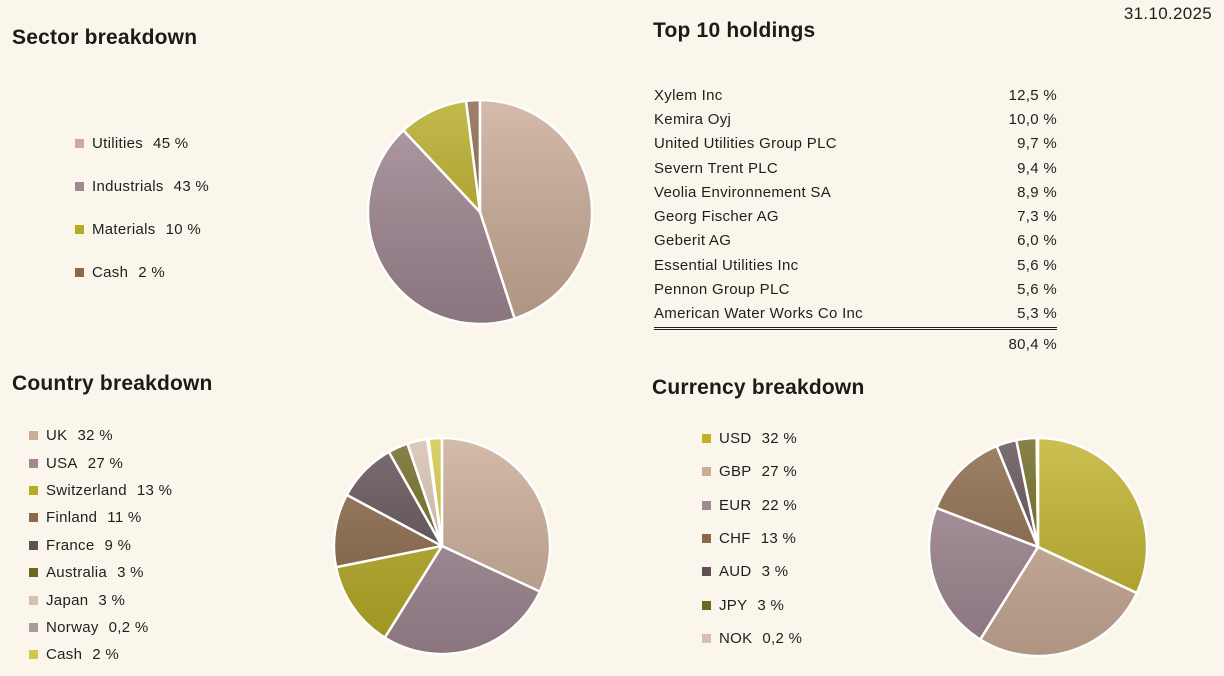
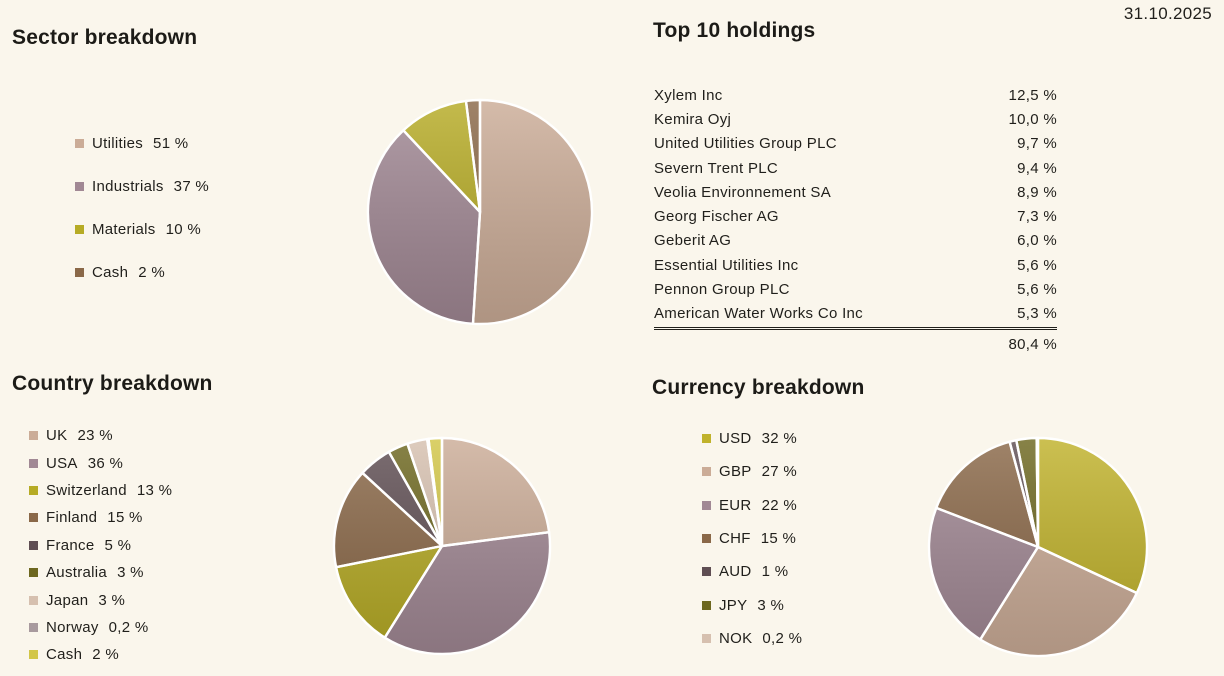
Sector breakdown/Utilities: 45 -> 51
Sector breakdown/Industrials: 43 -> 37
Country breakdown/UK: 32 -> 23
Country breakdown/USA: 27 -> 36
Country breakdown/Finland: 11 -> 15
Country breakdown/France: 9 -> 5
Currency breakdown/CHF: 13 -> 15
Currency breakdown/AUD: 3 -> 1
